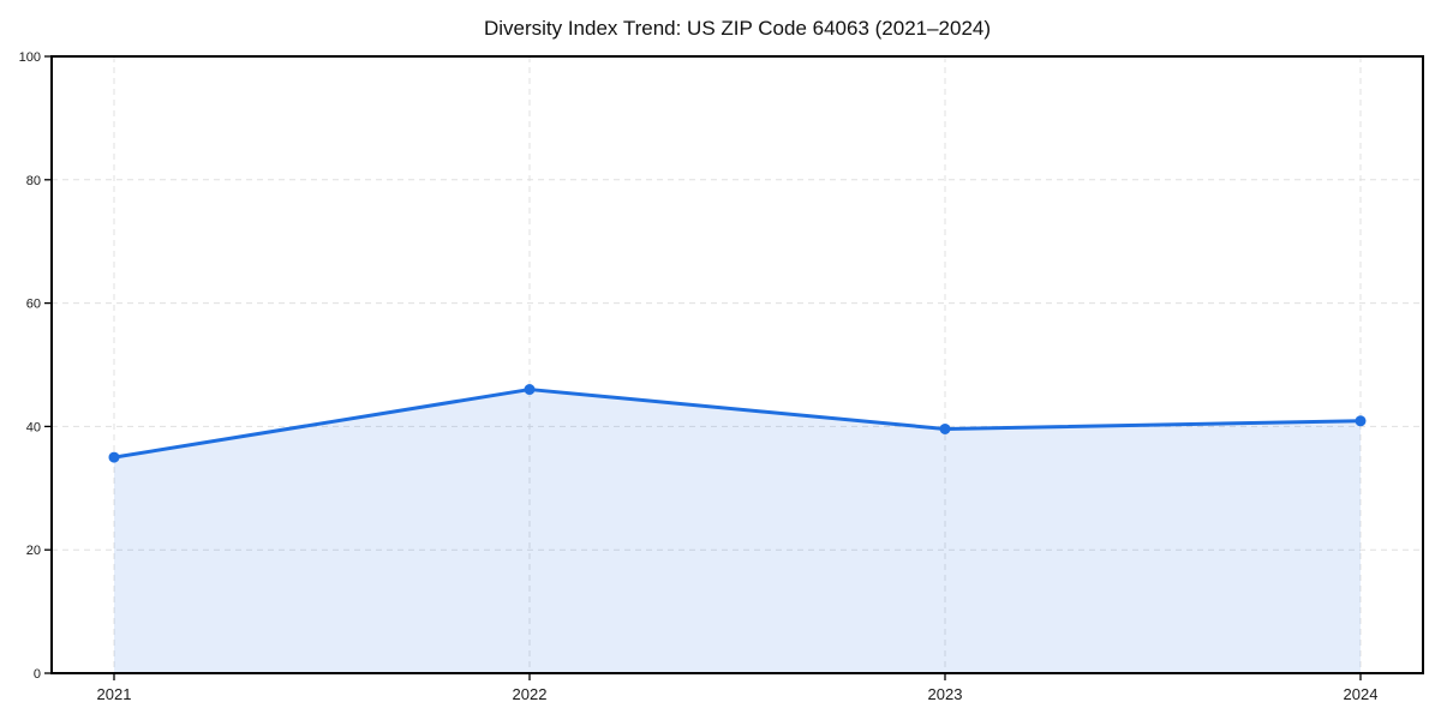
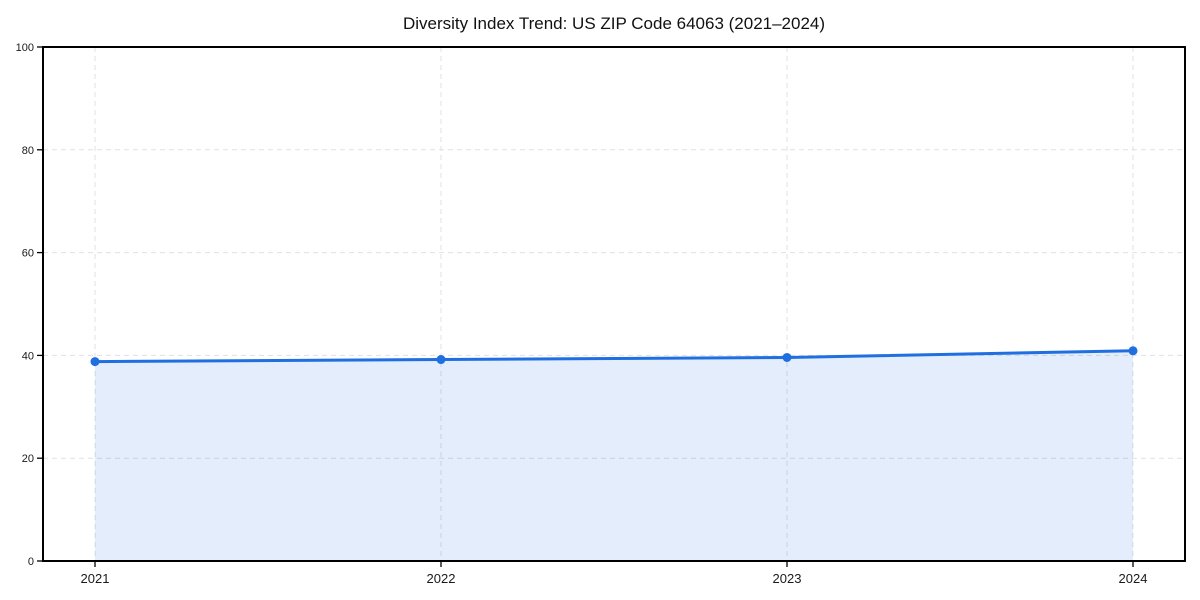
2021: 35 -> 39
2022: 46 -> 39
